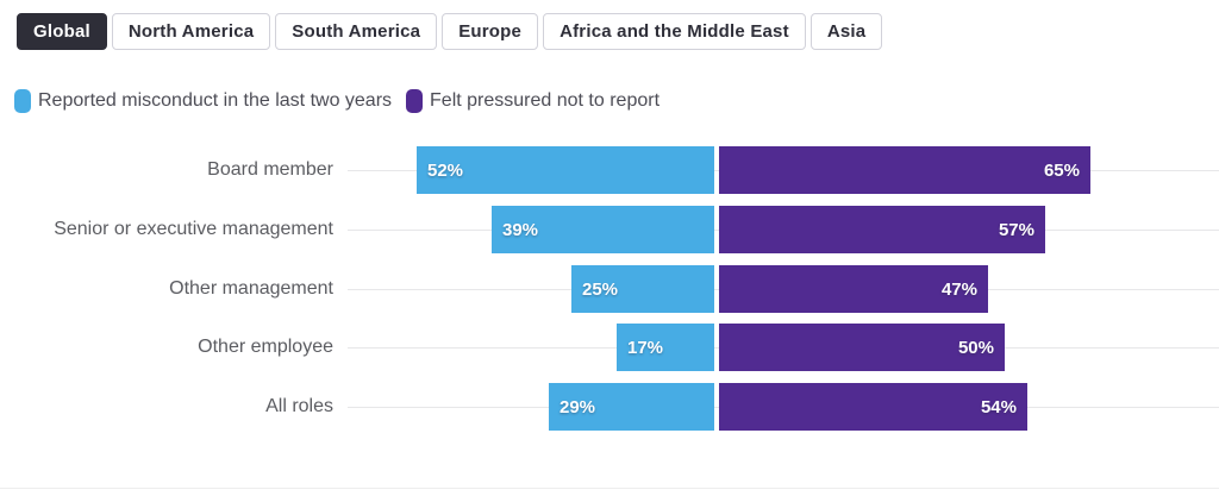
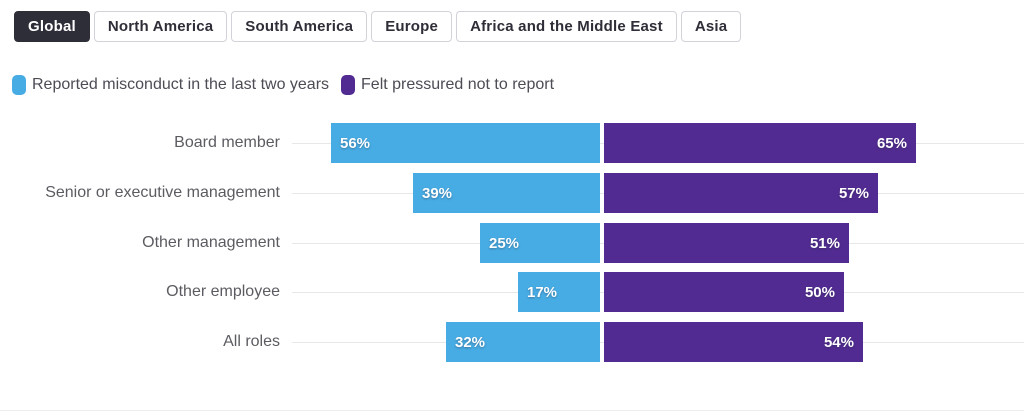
Reported misconduct in the last two years/Board member: 52% -> 56%
Felt pressured not to report/Other management: 47% -> 51%
Reported misconduct in the last two years/All roles: 29% -> 32%
